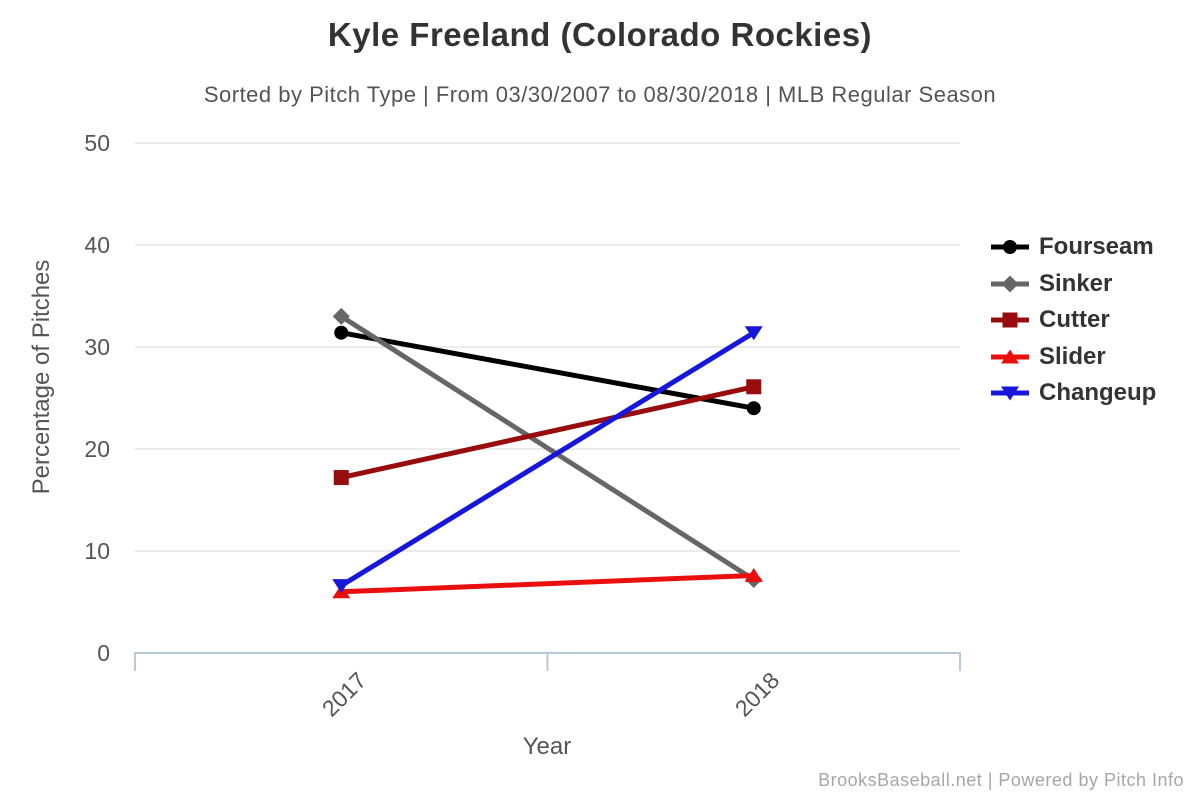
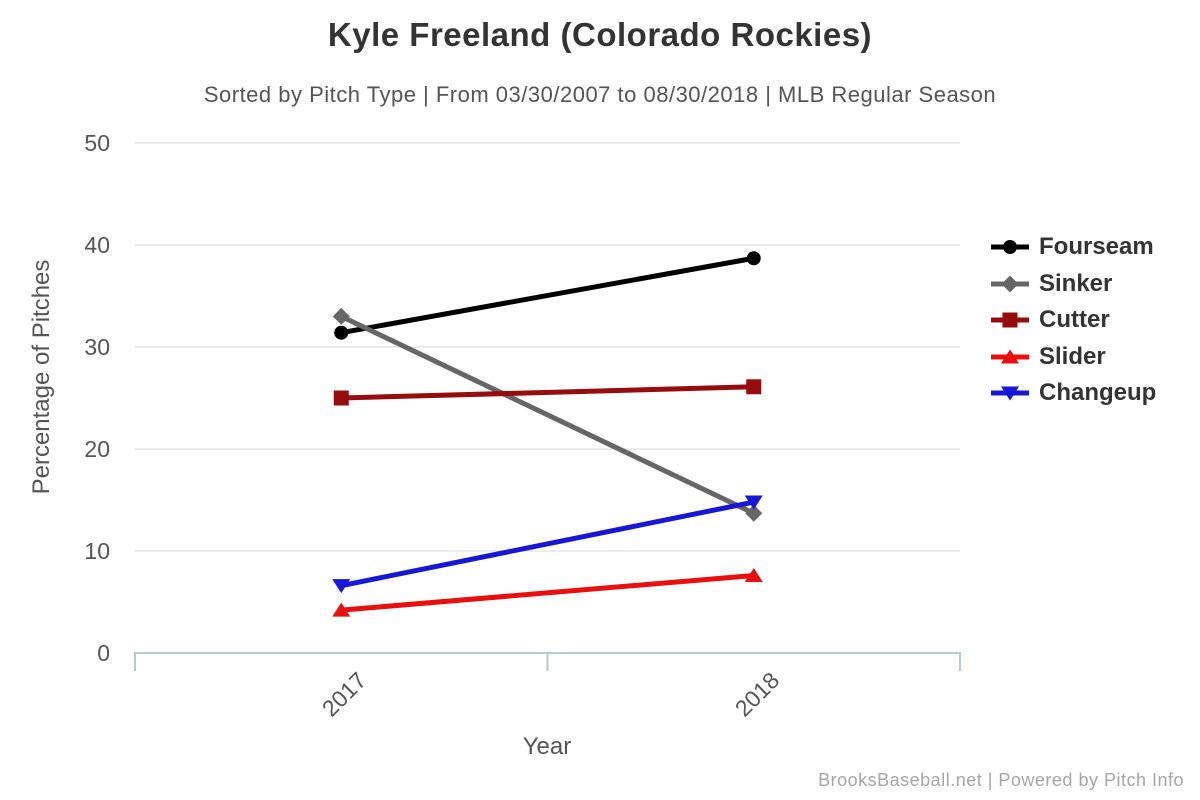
Cutter/2017: 17.2 -> 25.0
Slider/2017: 6.0 -> 4.2
Fourseam/2018: 24.0 -> 38.7
Sinker/2018: 7.2 -> 13.7
Changeup/2018: 31.4 -> 14.8
